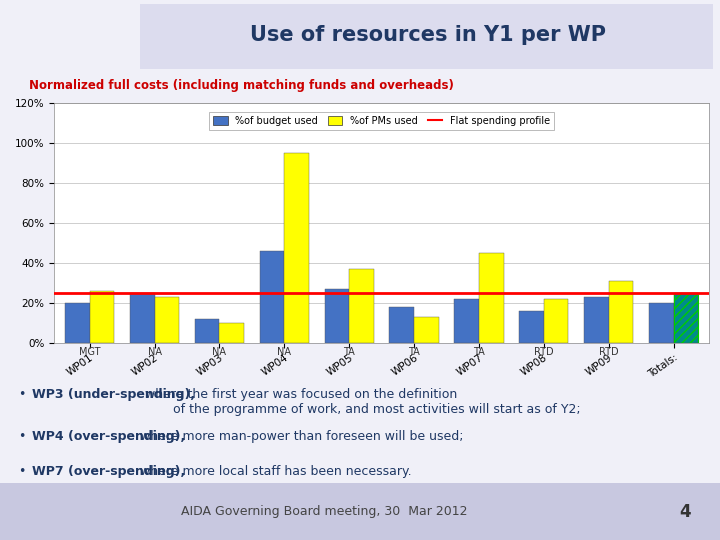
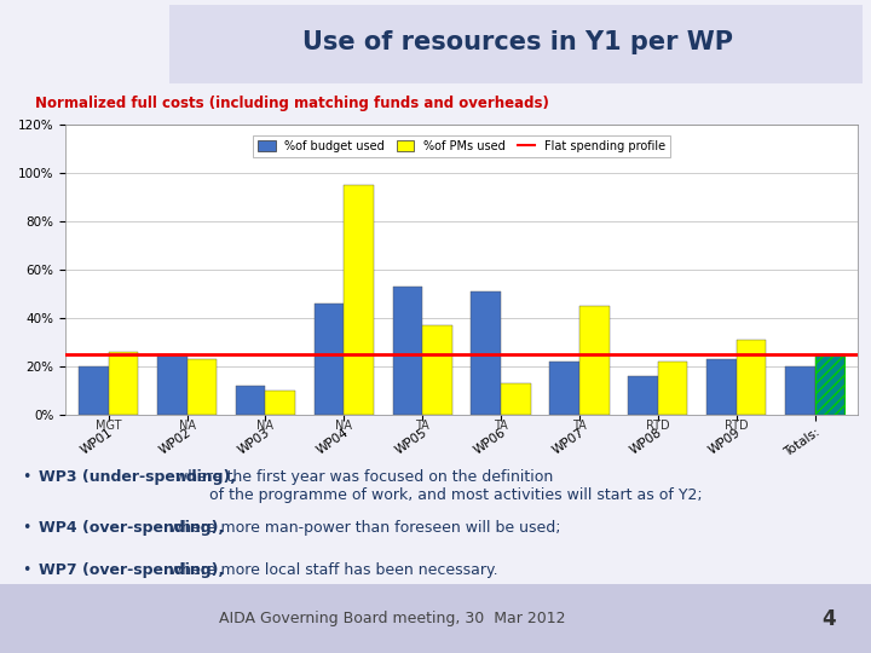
%of budget used/WP05: 27% -> 53%
%of budget used/WP06: 18% -> 51%
